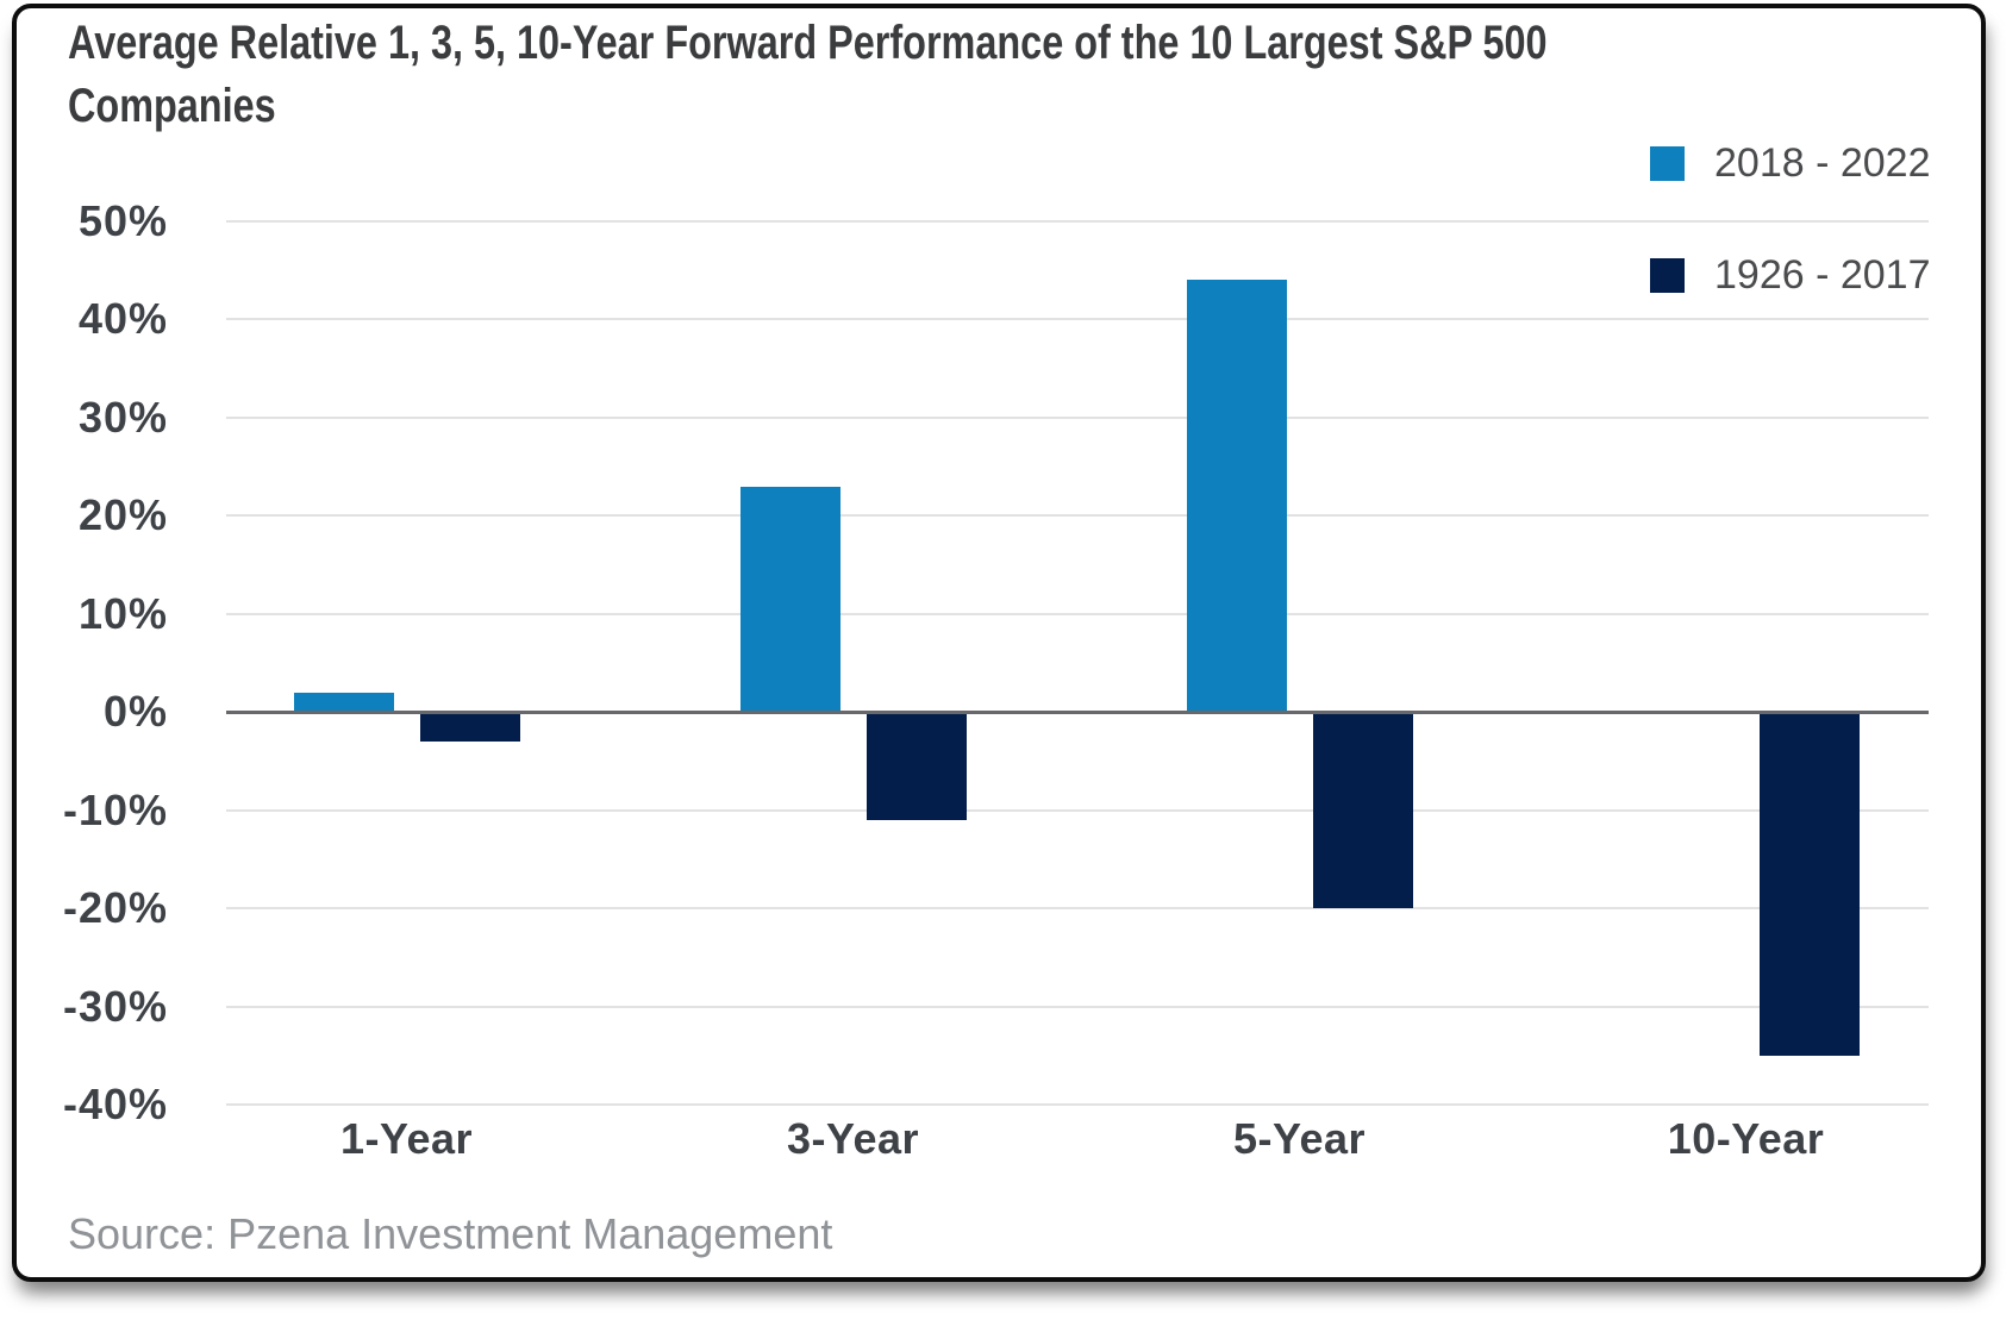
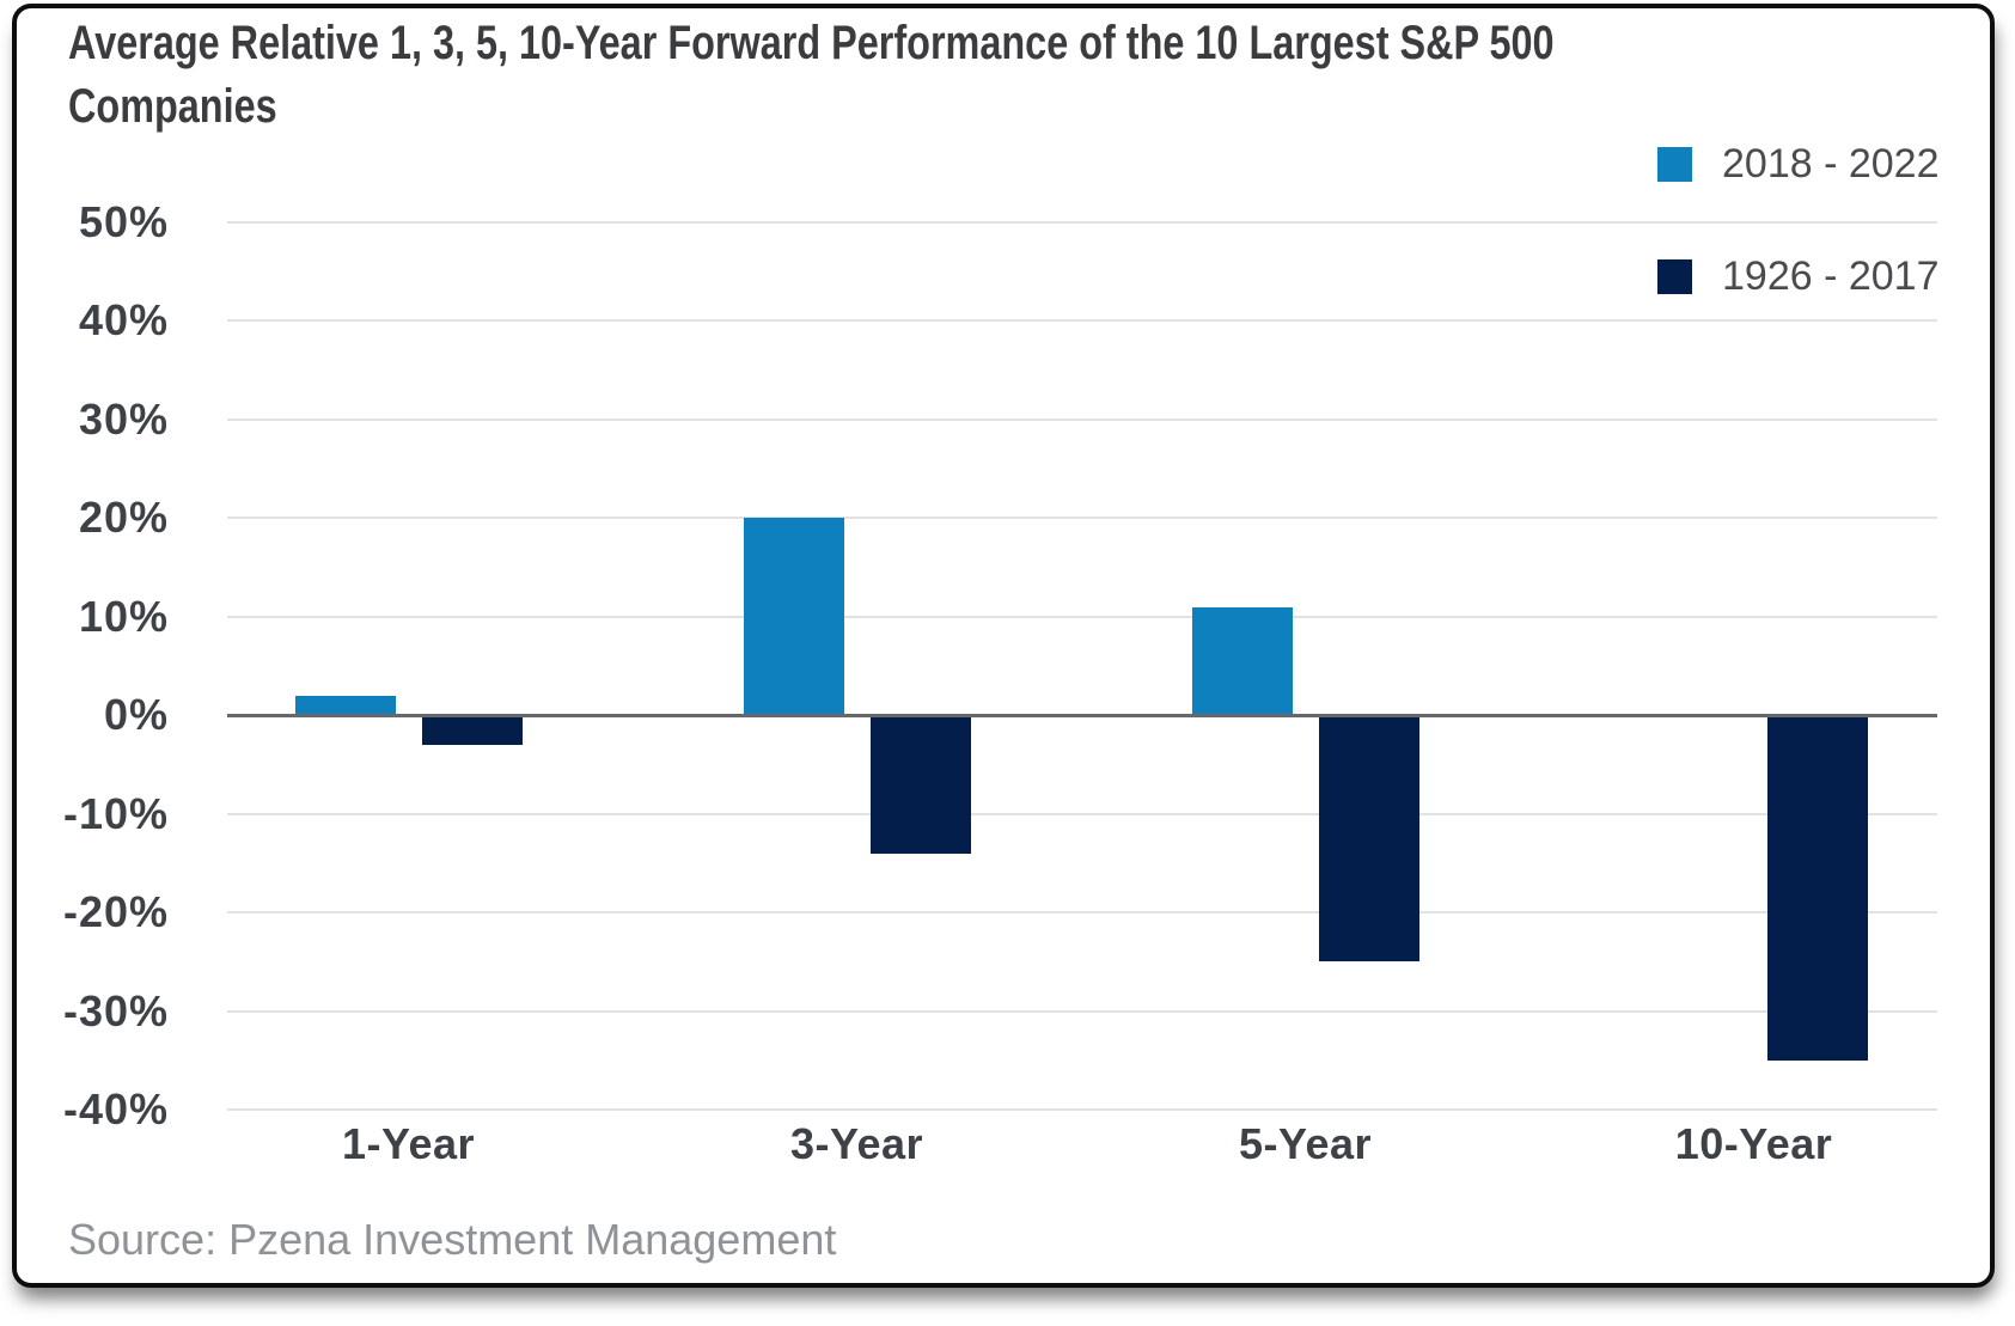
2018 - 2022/3-Year: 23% -> 20%
1926 - 2017/3-Year: -11% -> -14%
2018 - 2022/5-Year: 44% -> 11%
1926 - 2017/5-Year: -20% -> -25%
